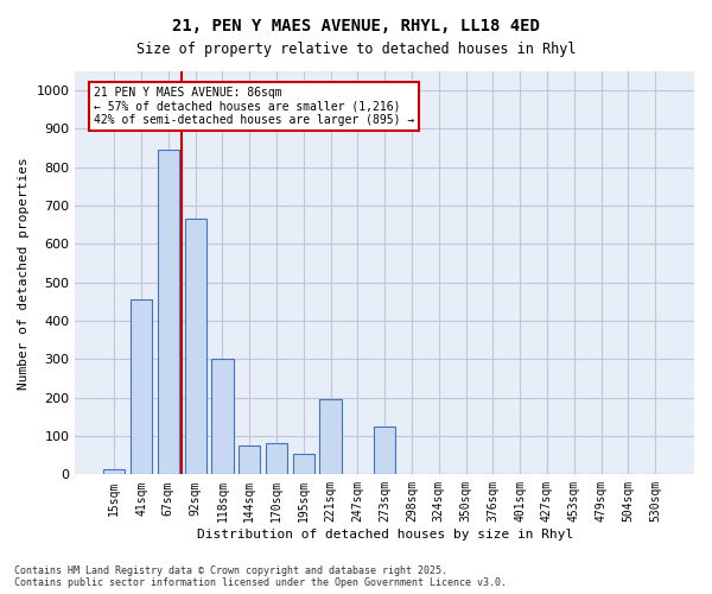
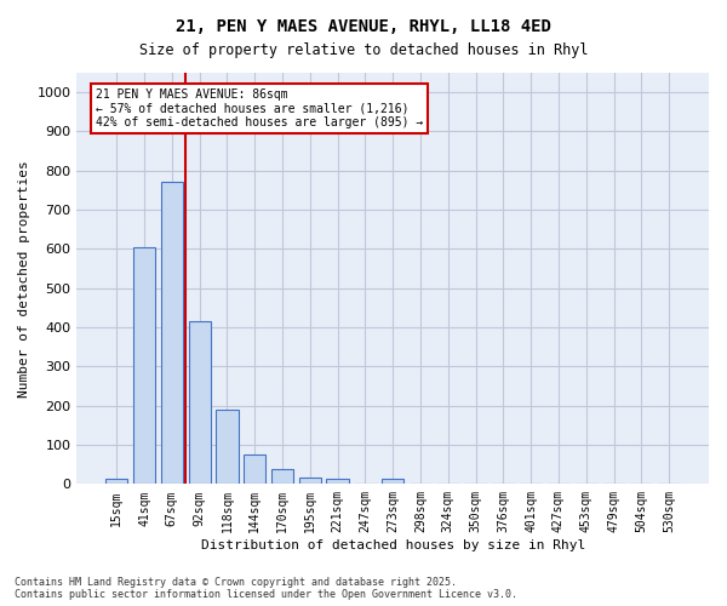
41sqm: 455 -> 605
67sqm: 845 -> 770
92sqm: 665 -> 415
118sqm: 300 -> 190
170sqm: 80 -> 37
195sqm: 55 -> 17
221sqm: 195 -> 12
273sqm: 125 -> 12
